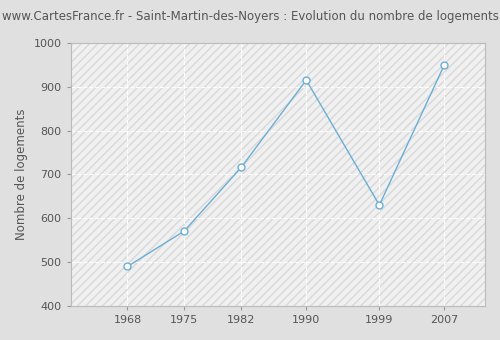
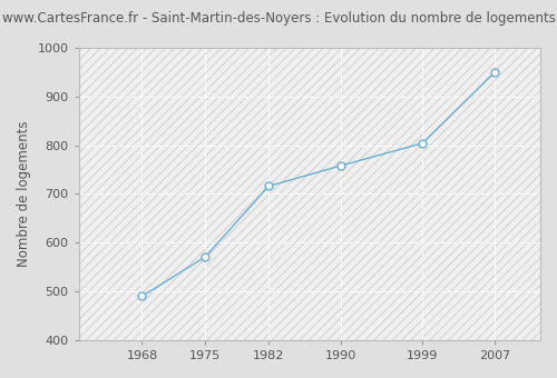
1990: 915 -> 758
1999: 630 -> 804
